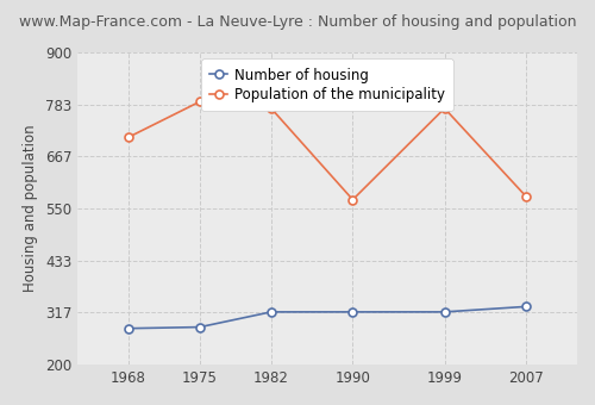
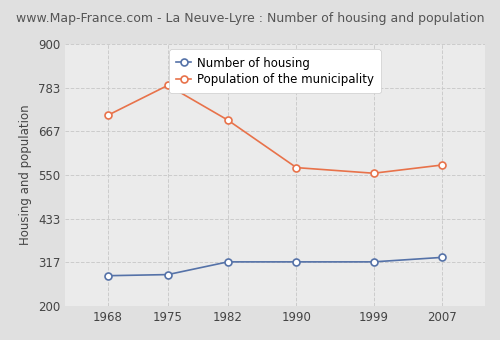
Population of the municipality/1982: 775 -> 697
Population of the municipality/1999: 775 -> 555
